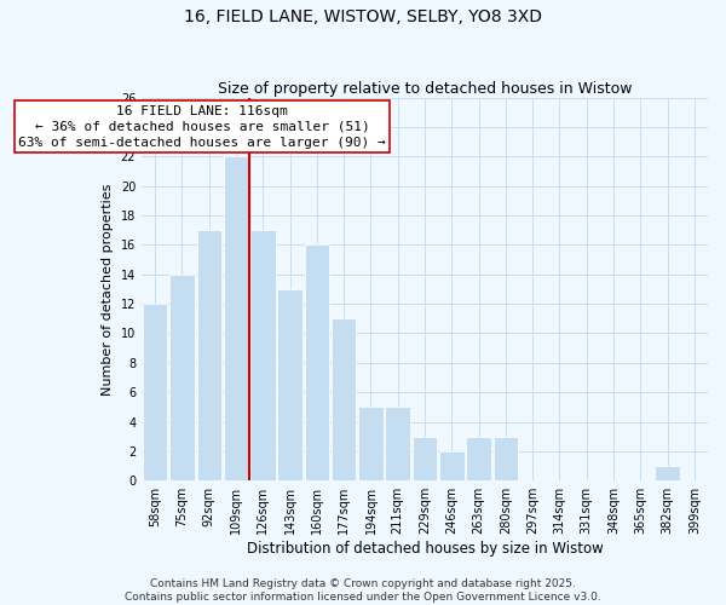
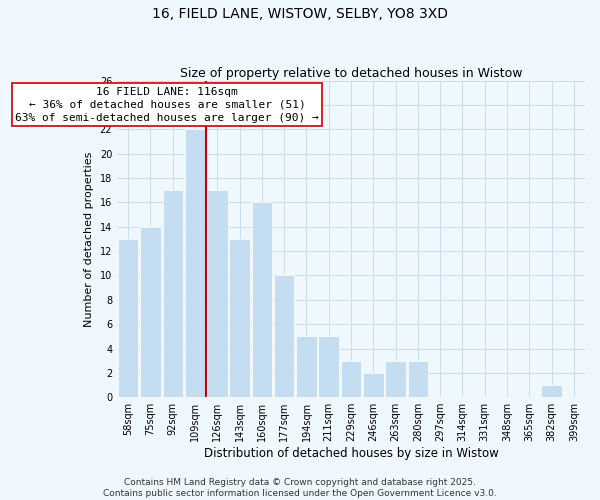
58sqm: 12 -> 13
177sqm: 11 -> 10
